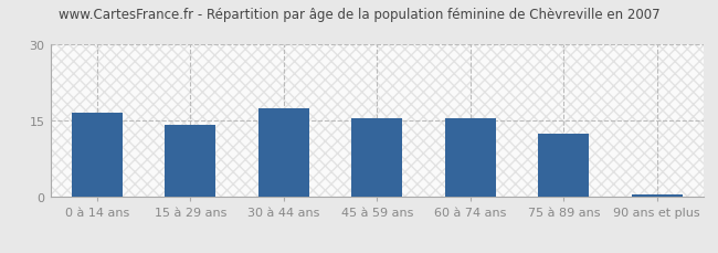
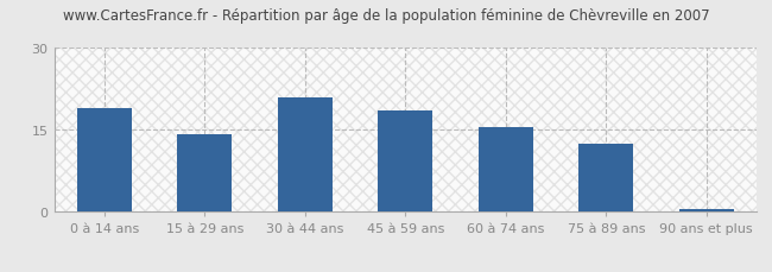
0 à 14 ans: 16.7 -> 19.0
30 à 44 ans: 17.5 -> 21.0
45 à 59 ans: 15.5 -> 18.5
